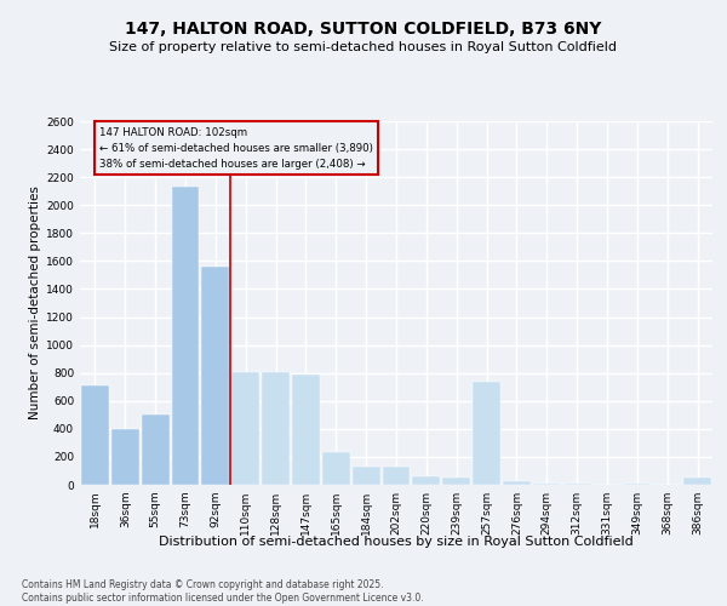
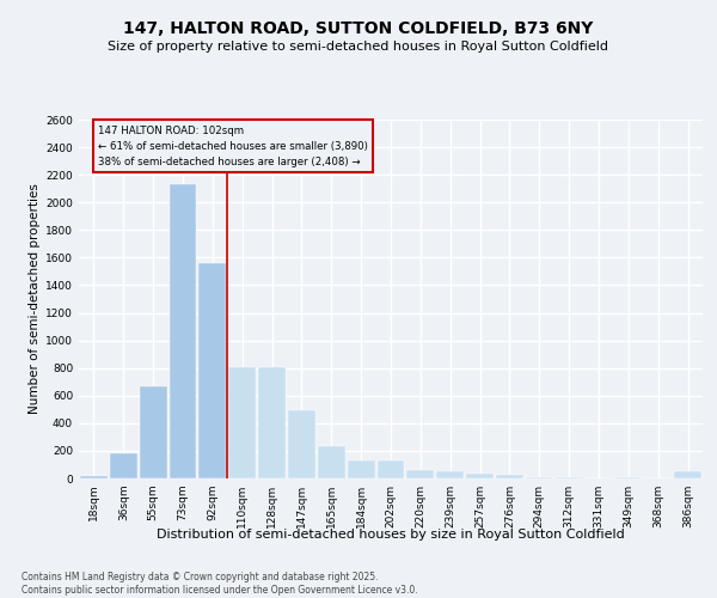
18sqm: 710 -> 20
36sqm: 400 -> 180
55sqm: 500 -> 670
147sqm: 790 -> 490
257sqm: 740 -> 40
